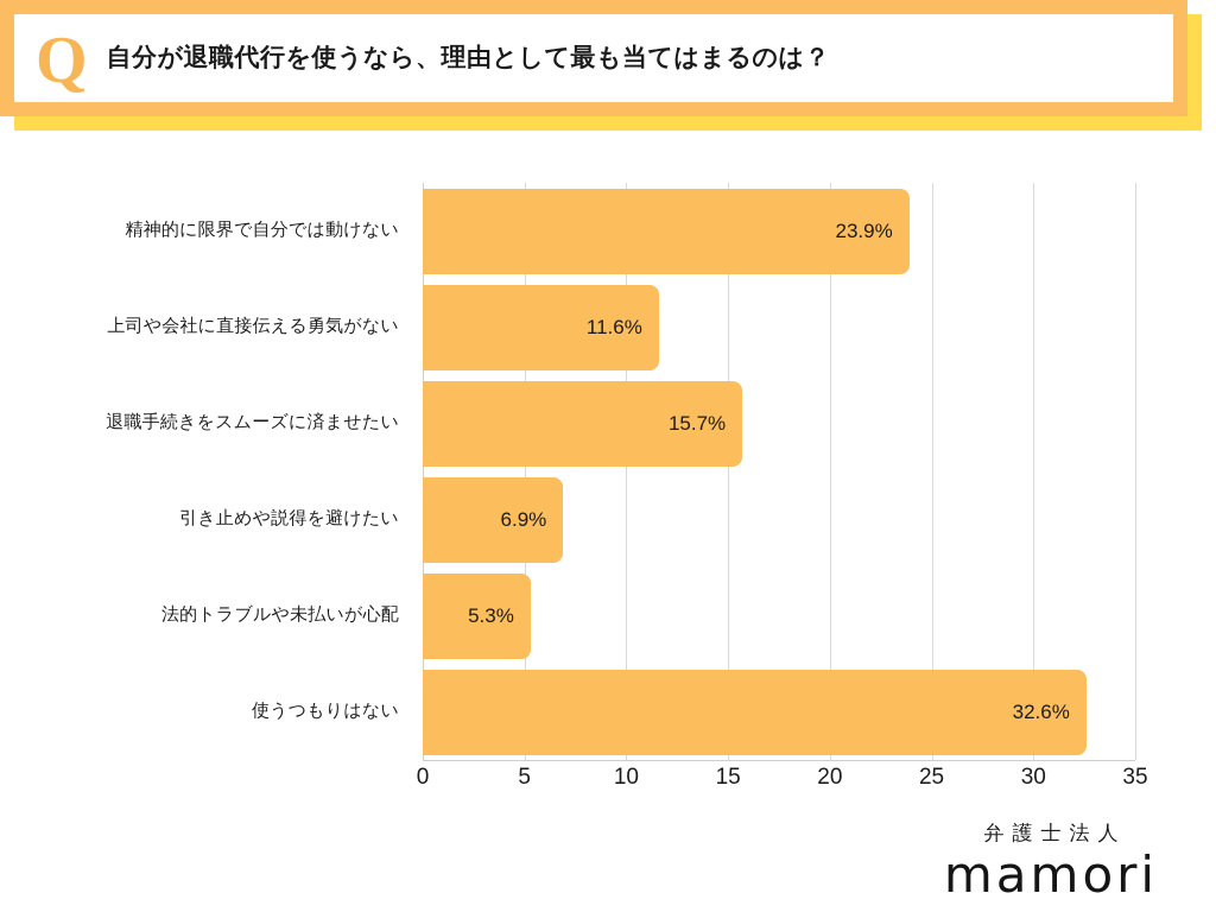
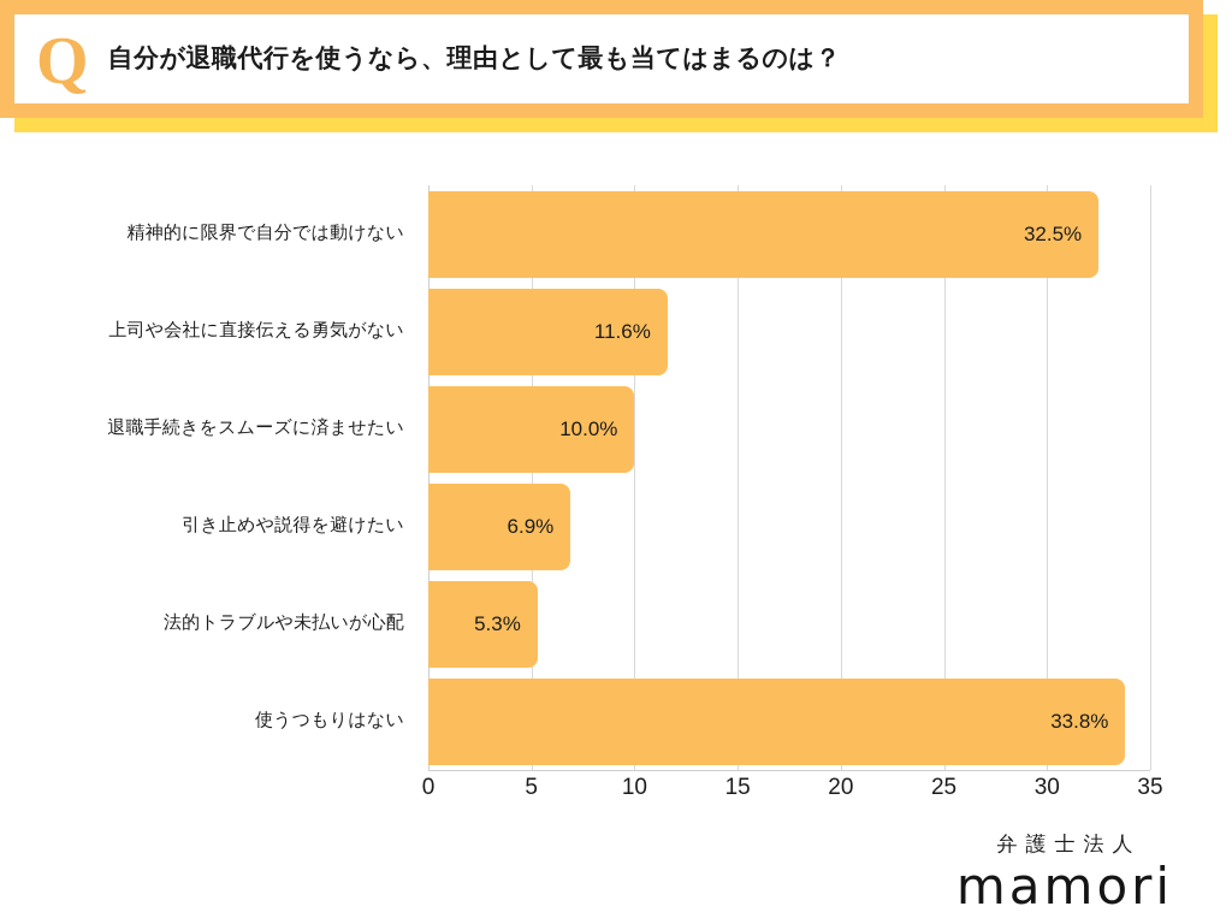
精神的に限界で自分では動けない: 23.9% -> 32.5%
退職手続きをスムーズに済ませたい: 15.7% -> 10.0%
使うつもりはない: 32.6% -> 33.8%
